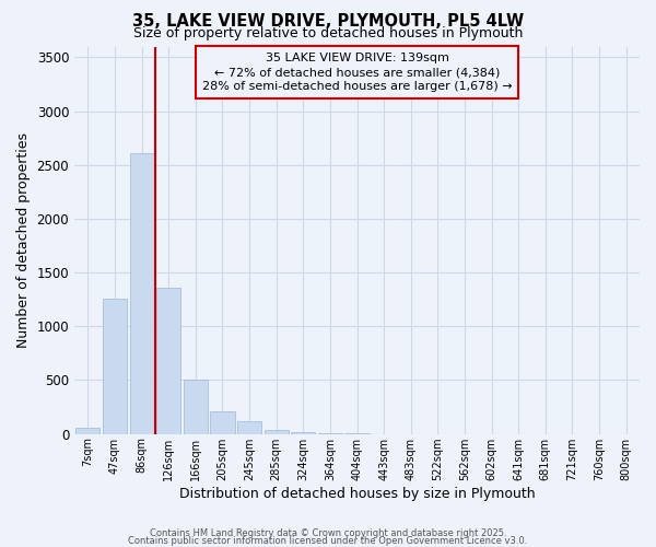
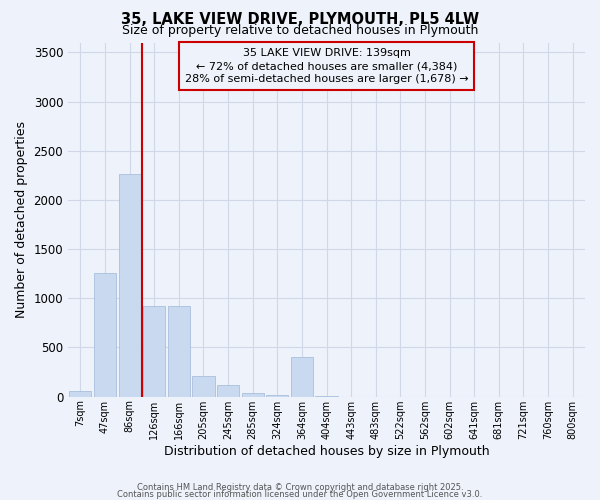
86sqm: 2610 -> 2260
126sqm: 1360 -> 920
166sqm: 500 -> 920
364sqm: 0 -> 400
